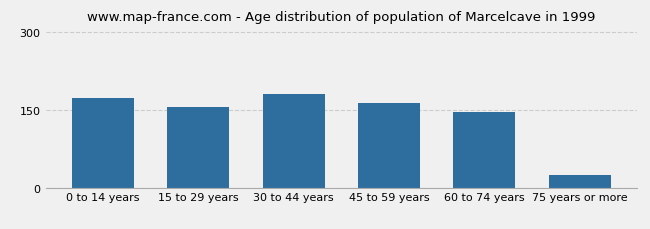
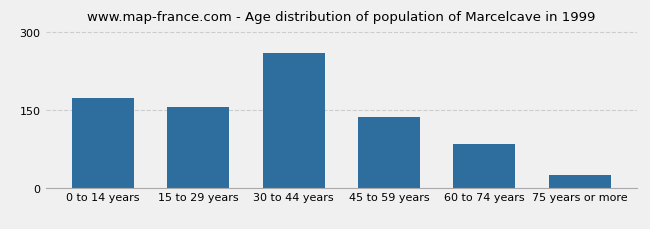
30 to 44 years: 180 -> 260
45 to 59 years: 163 -> 136
60 to 74 years: 145 -> 84
